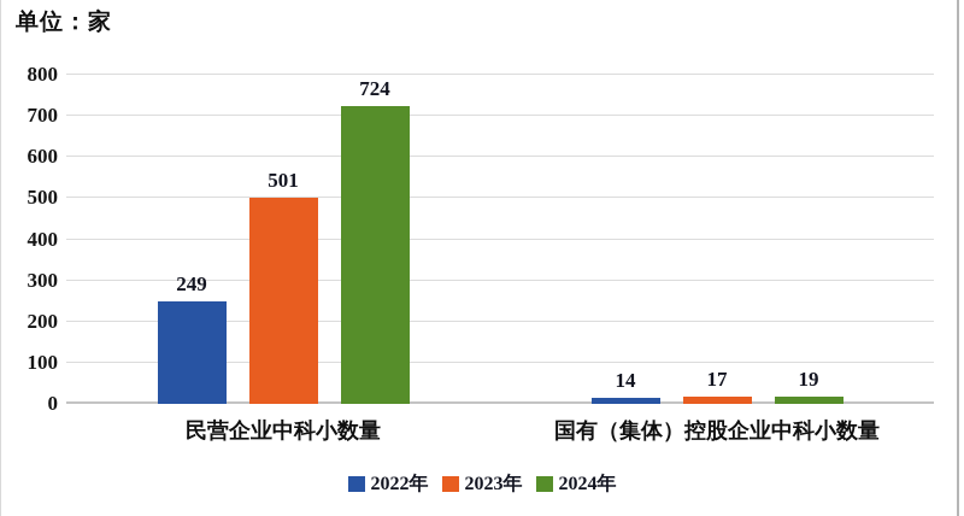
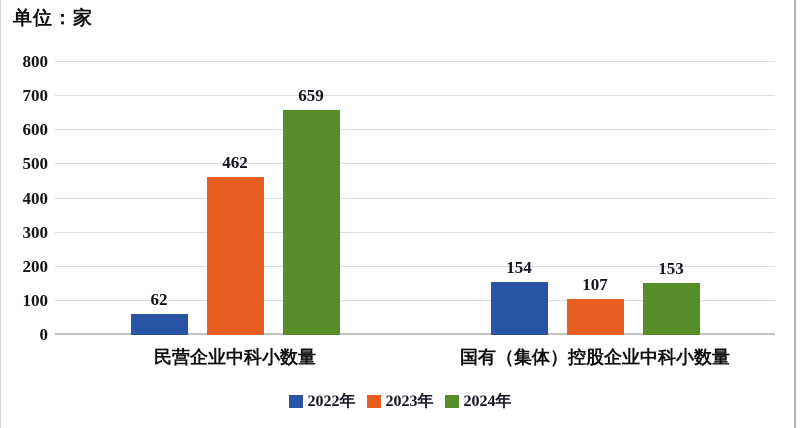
2022年/民营企业中科小数量: 249 -> 62
2023年/民营企业中科小数量: 501 -> 462
2024年/民营企业中科小数量: 724 -> 659
2022年/国有（集体）控股企业中科小数量: 14 -> 154
2023年/国有（集体）控股企业中科小数量: 17 -> 107
2024年/国有（集体）控股企业中科小数量: 19 -> 153
